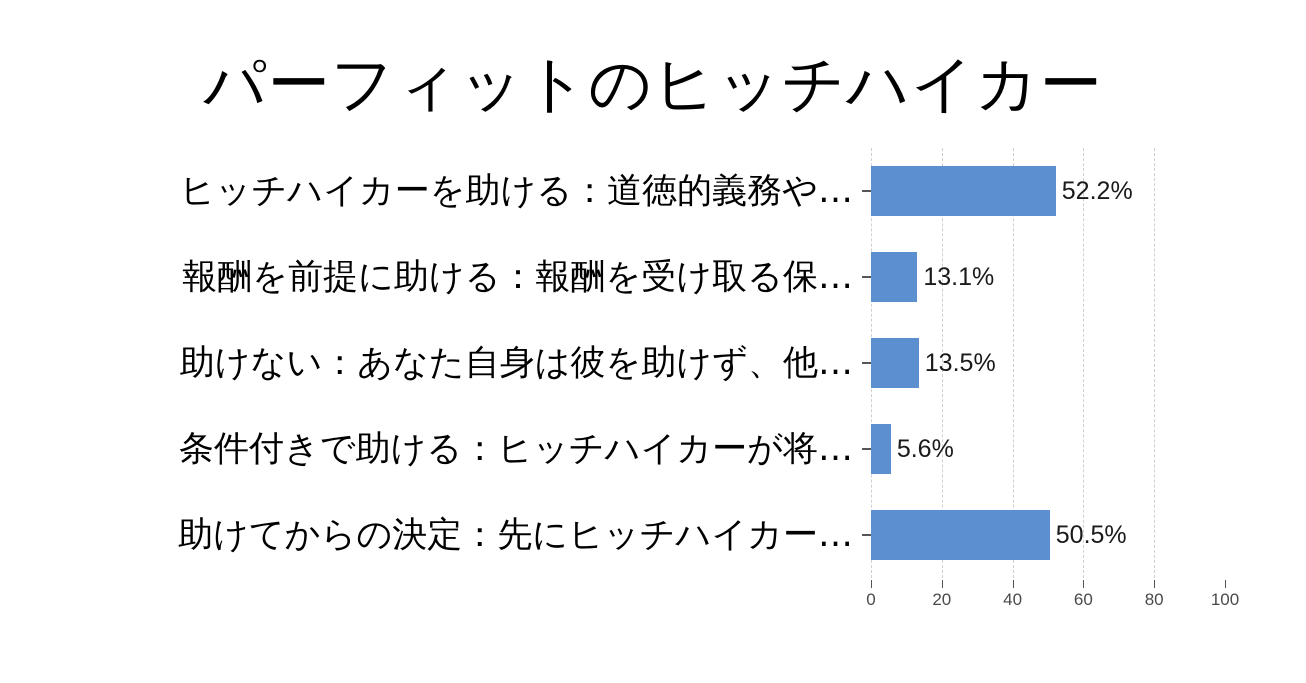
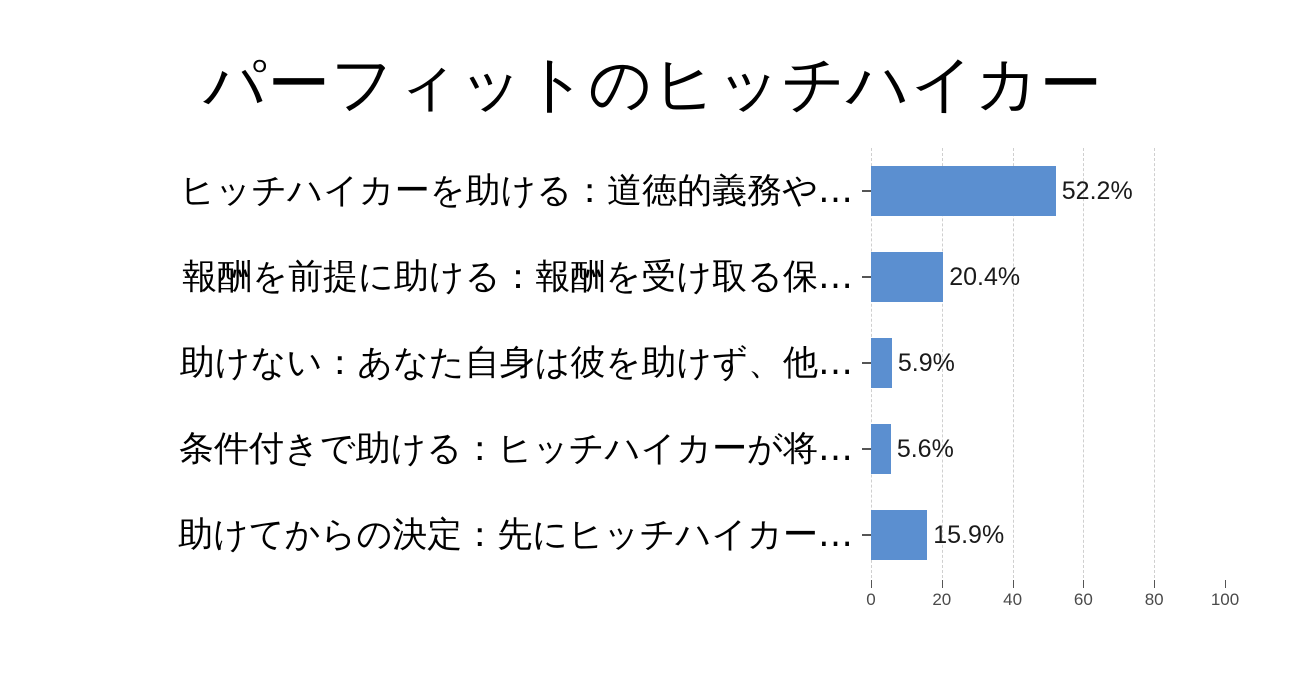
報酬を前提に助ける：報酬を受け取る保…: 13.1% -> 20.4%
助けない：あなた自身は彼を助けず、他…: 13.5% -> 5.9%
助けてからの決定：先にヒッチハイカー…: 50.5% -> 15.9%
